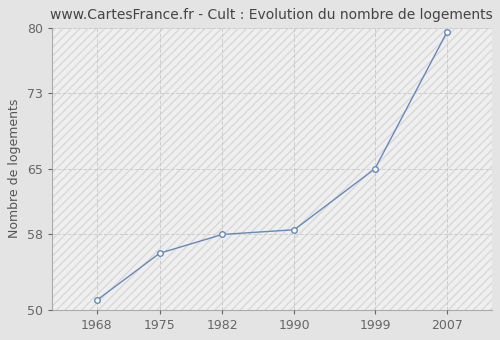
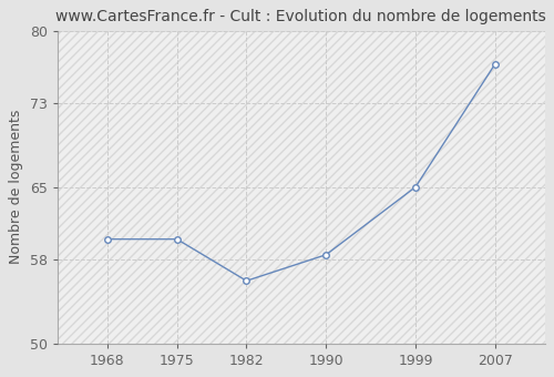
1968: 51.0 -> 60.0
1975: 56.0 -> 60.0
1982: 58.0 -> 56.0
2007: 79.5 -> 76.8
